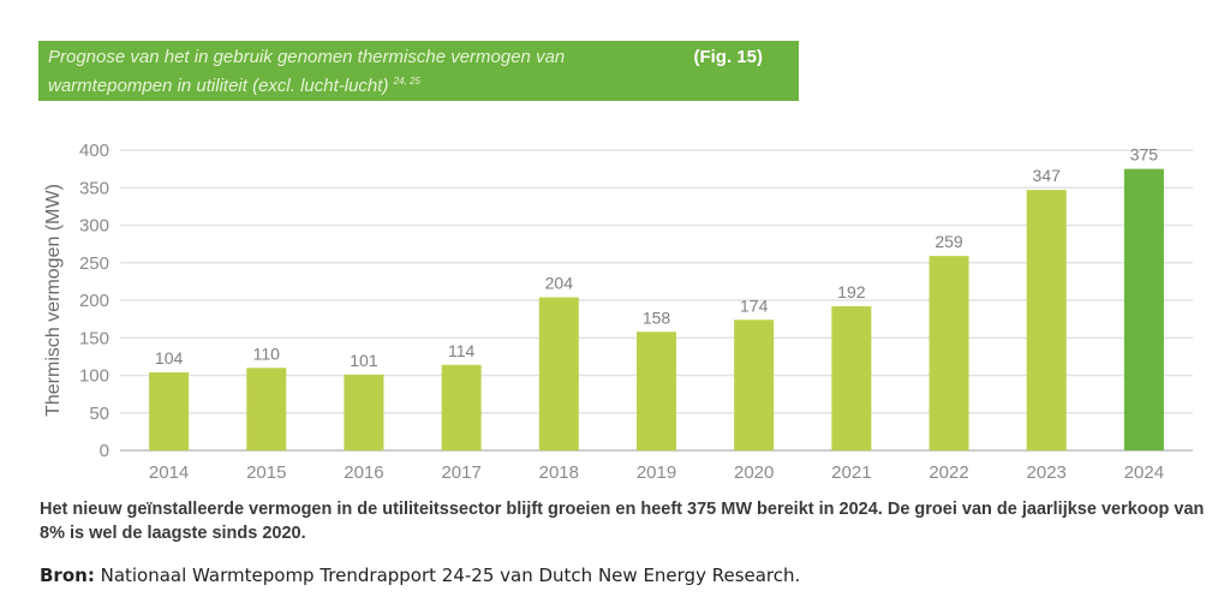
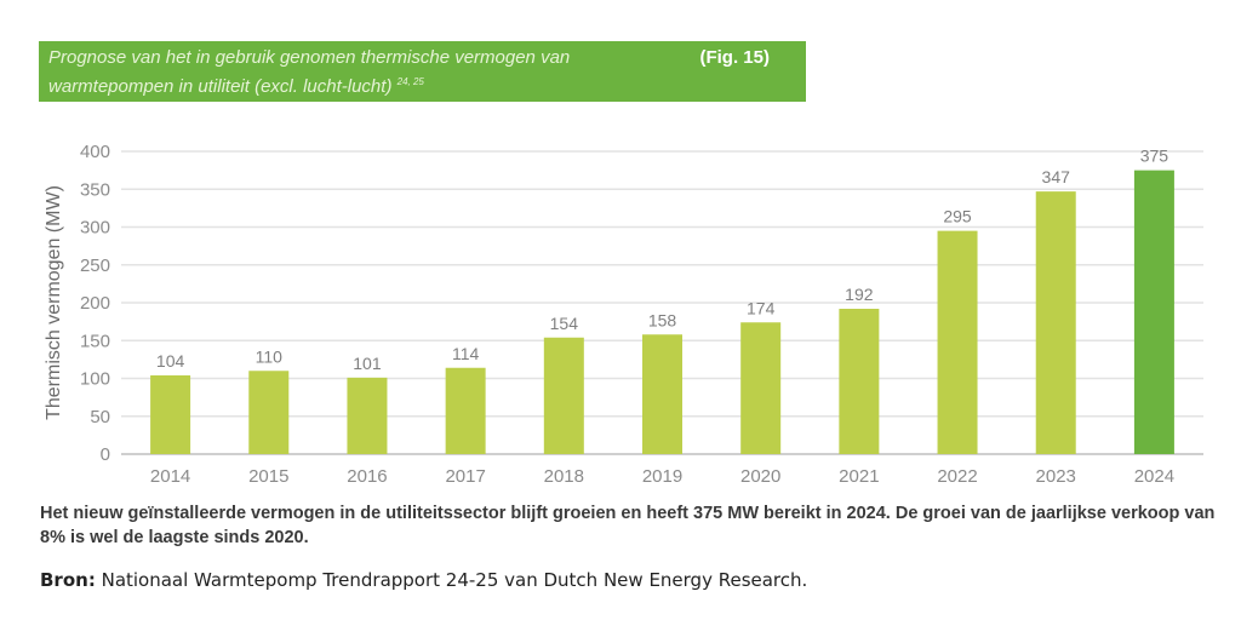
2018: 204 -> 154
2022: 259 -> 295
